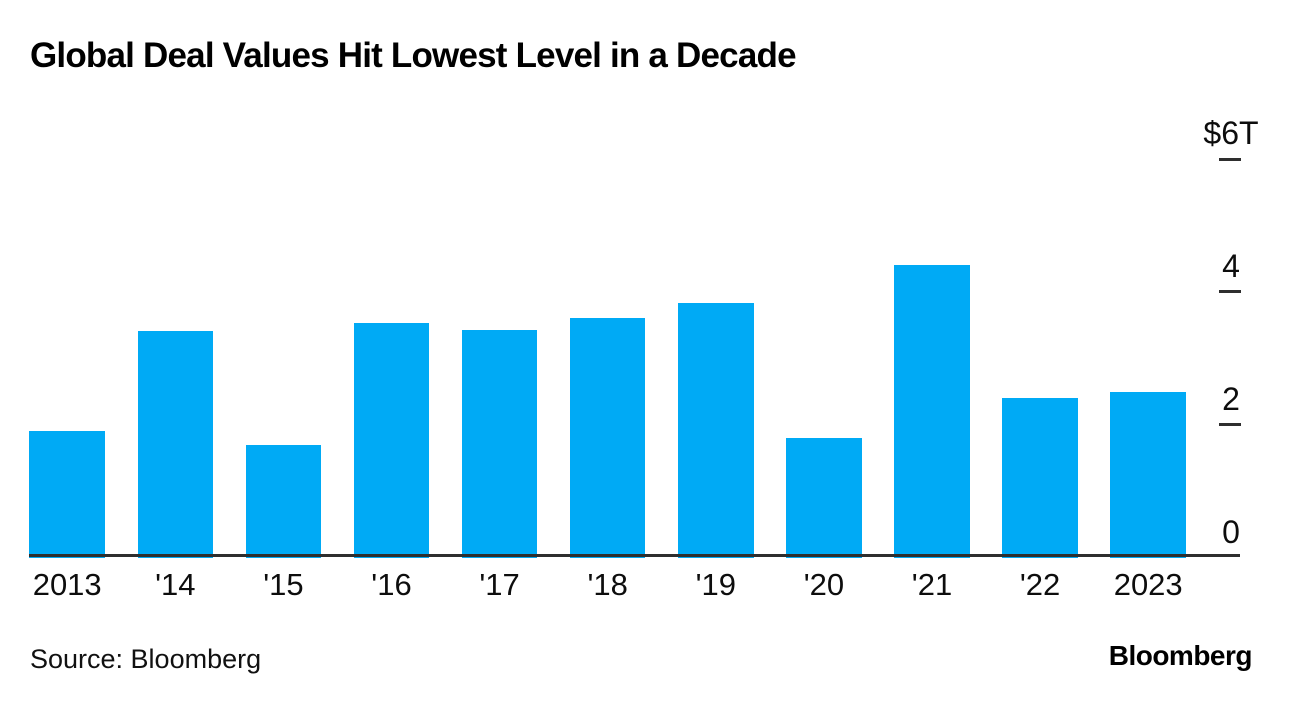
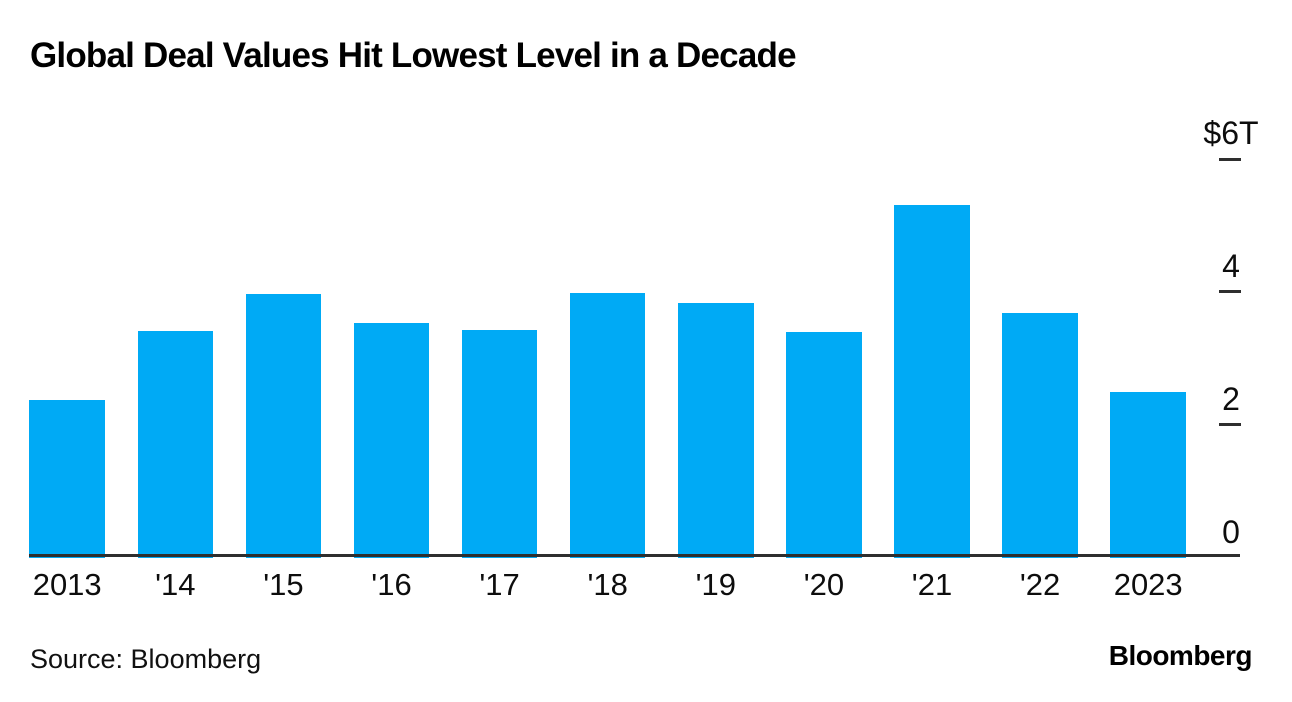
2013: 1.9 -> 2.4
'15: 1.7 -> 4.0
'18: 3.6 -> 4.0
'20: 1.8 -> 3.4
'21: 4.4 -> 5.3
'22: 2.4 -> 3.7
